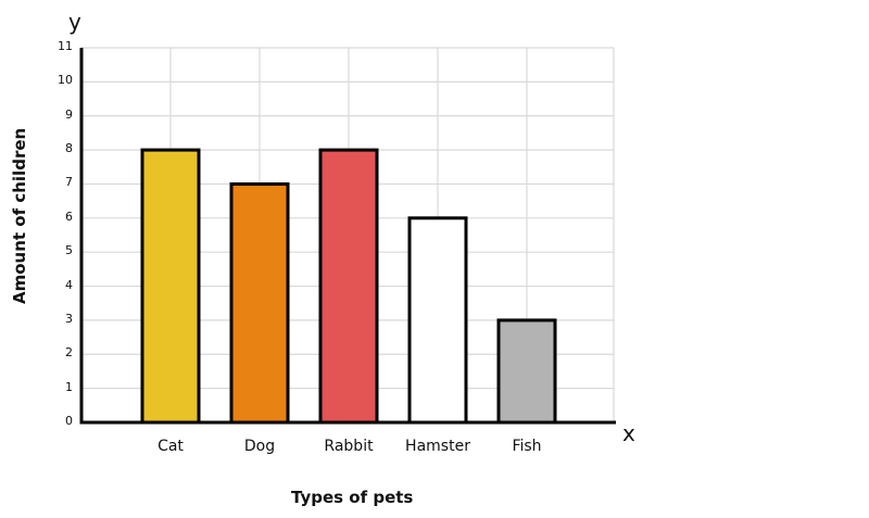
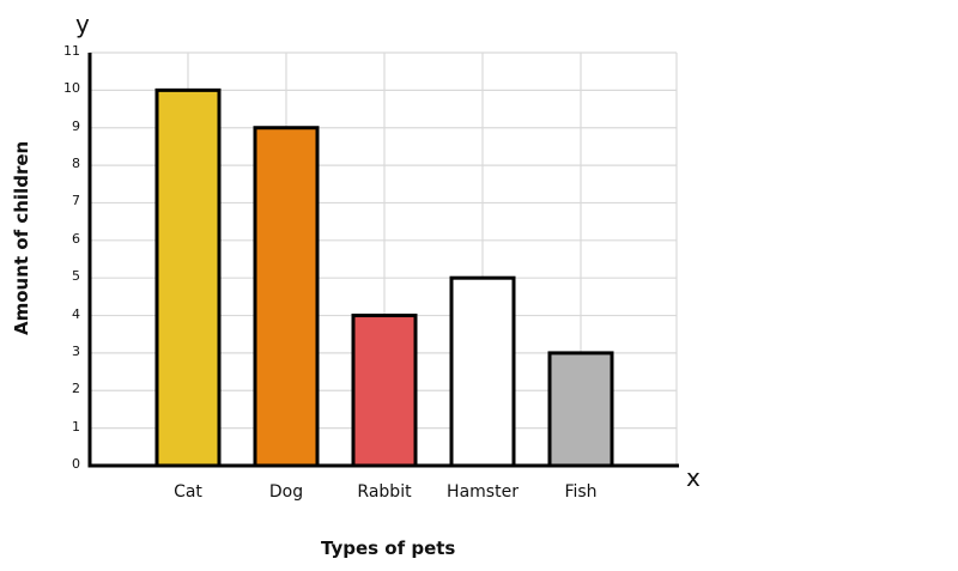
Cat: 8 -> 10
Dog: 7 -> 9
Rabbit: 8 -> 4
Hamster: 6 -> 5
